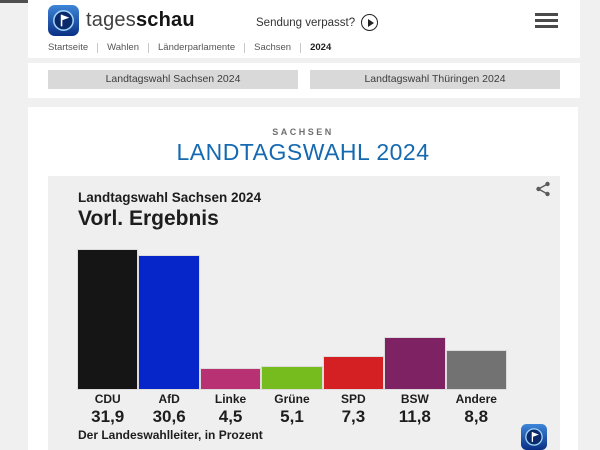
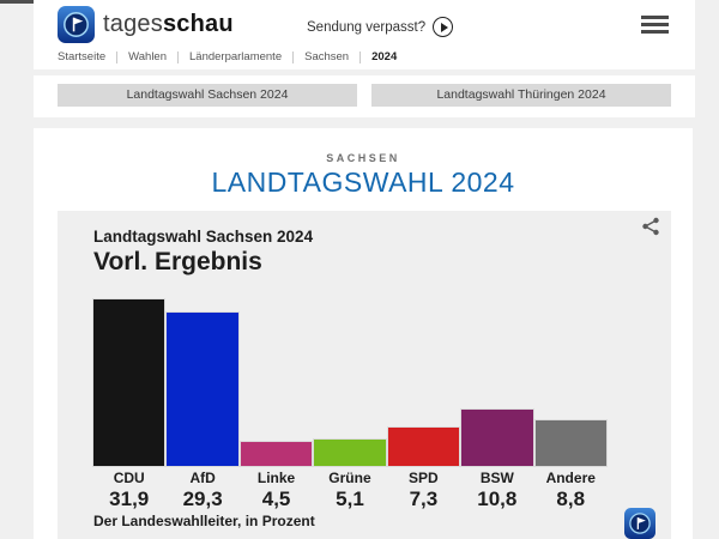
AfD: 30,6 -> 29,3
BSW: 11,8 -> 10,8
